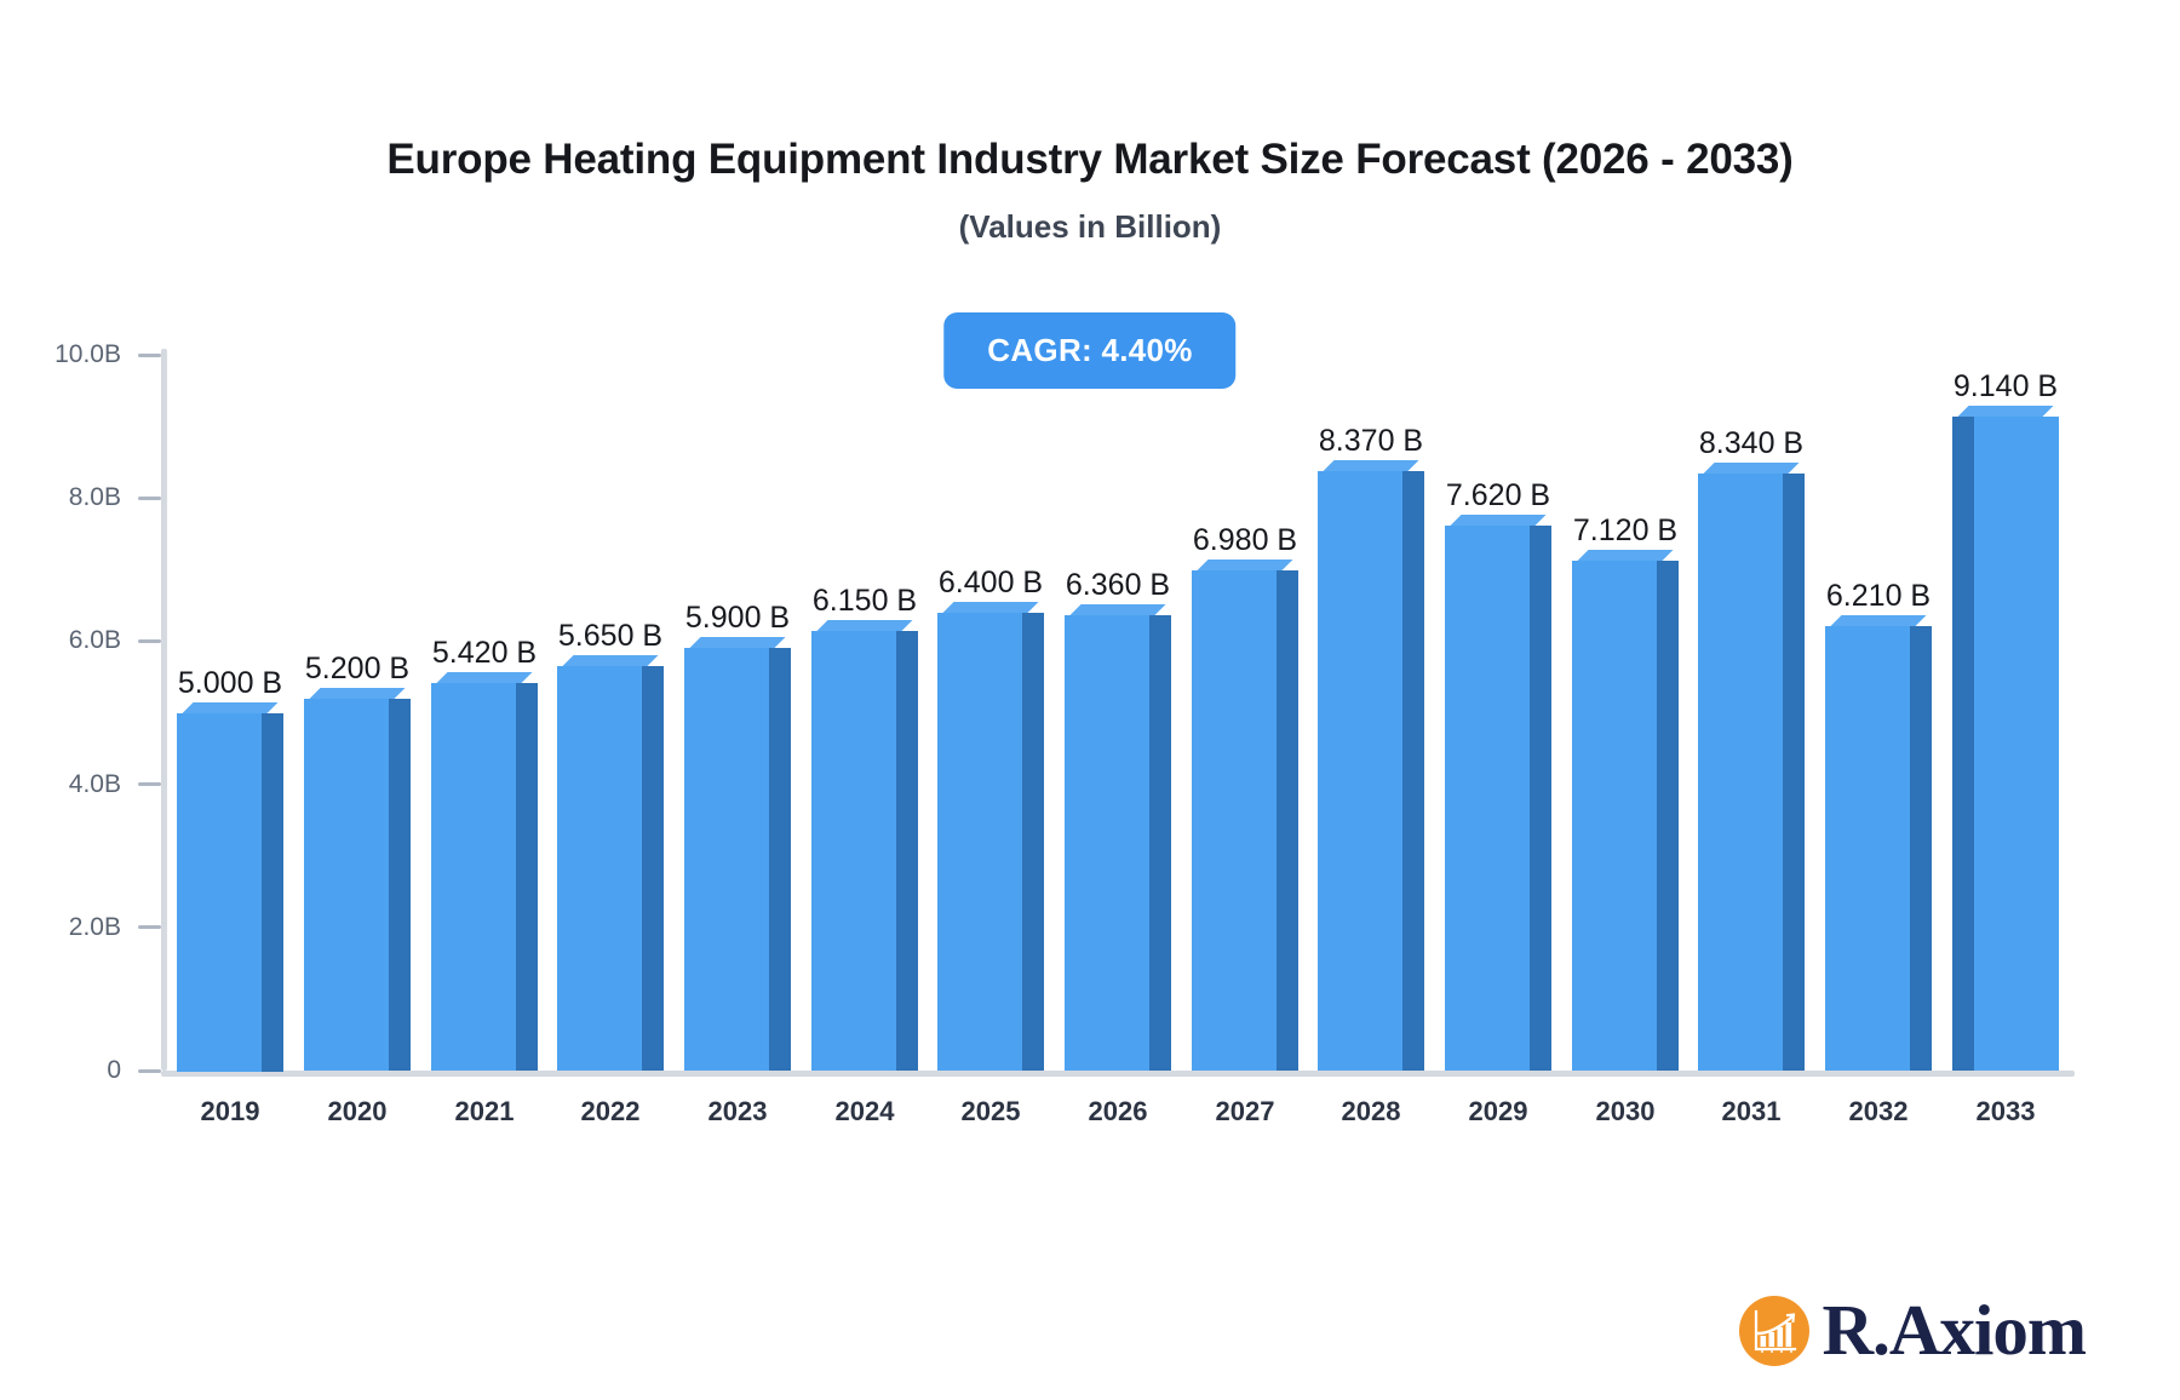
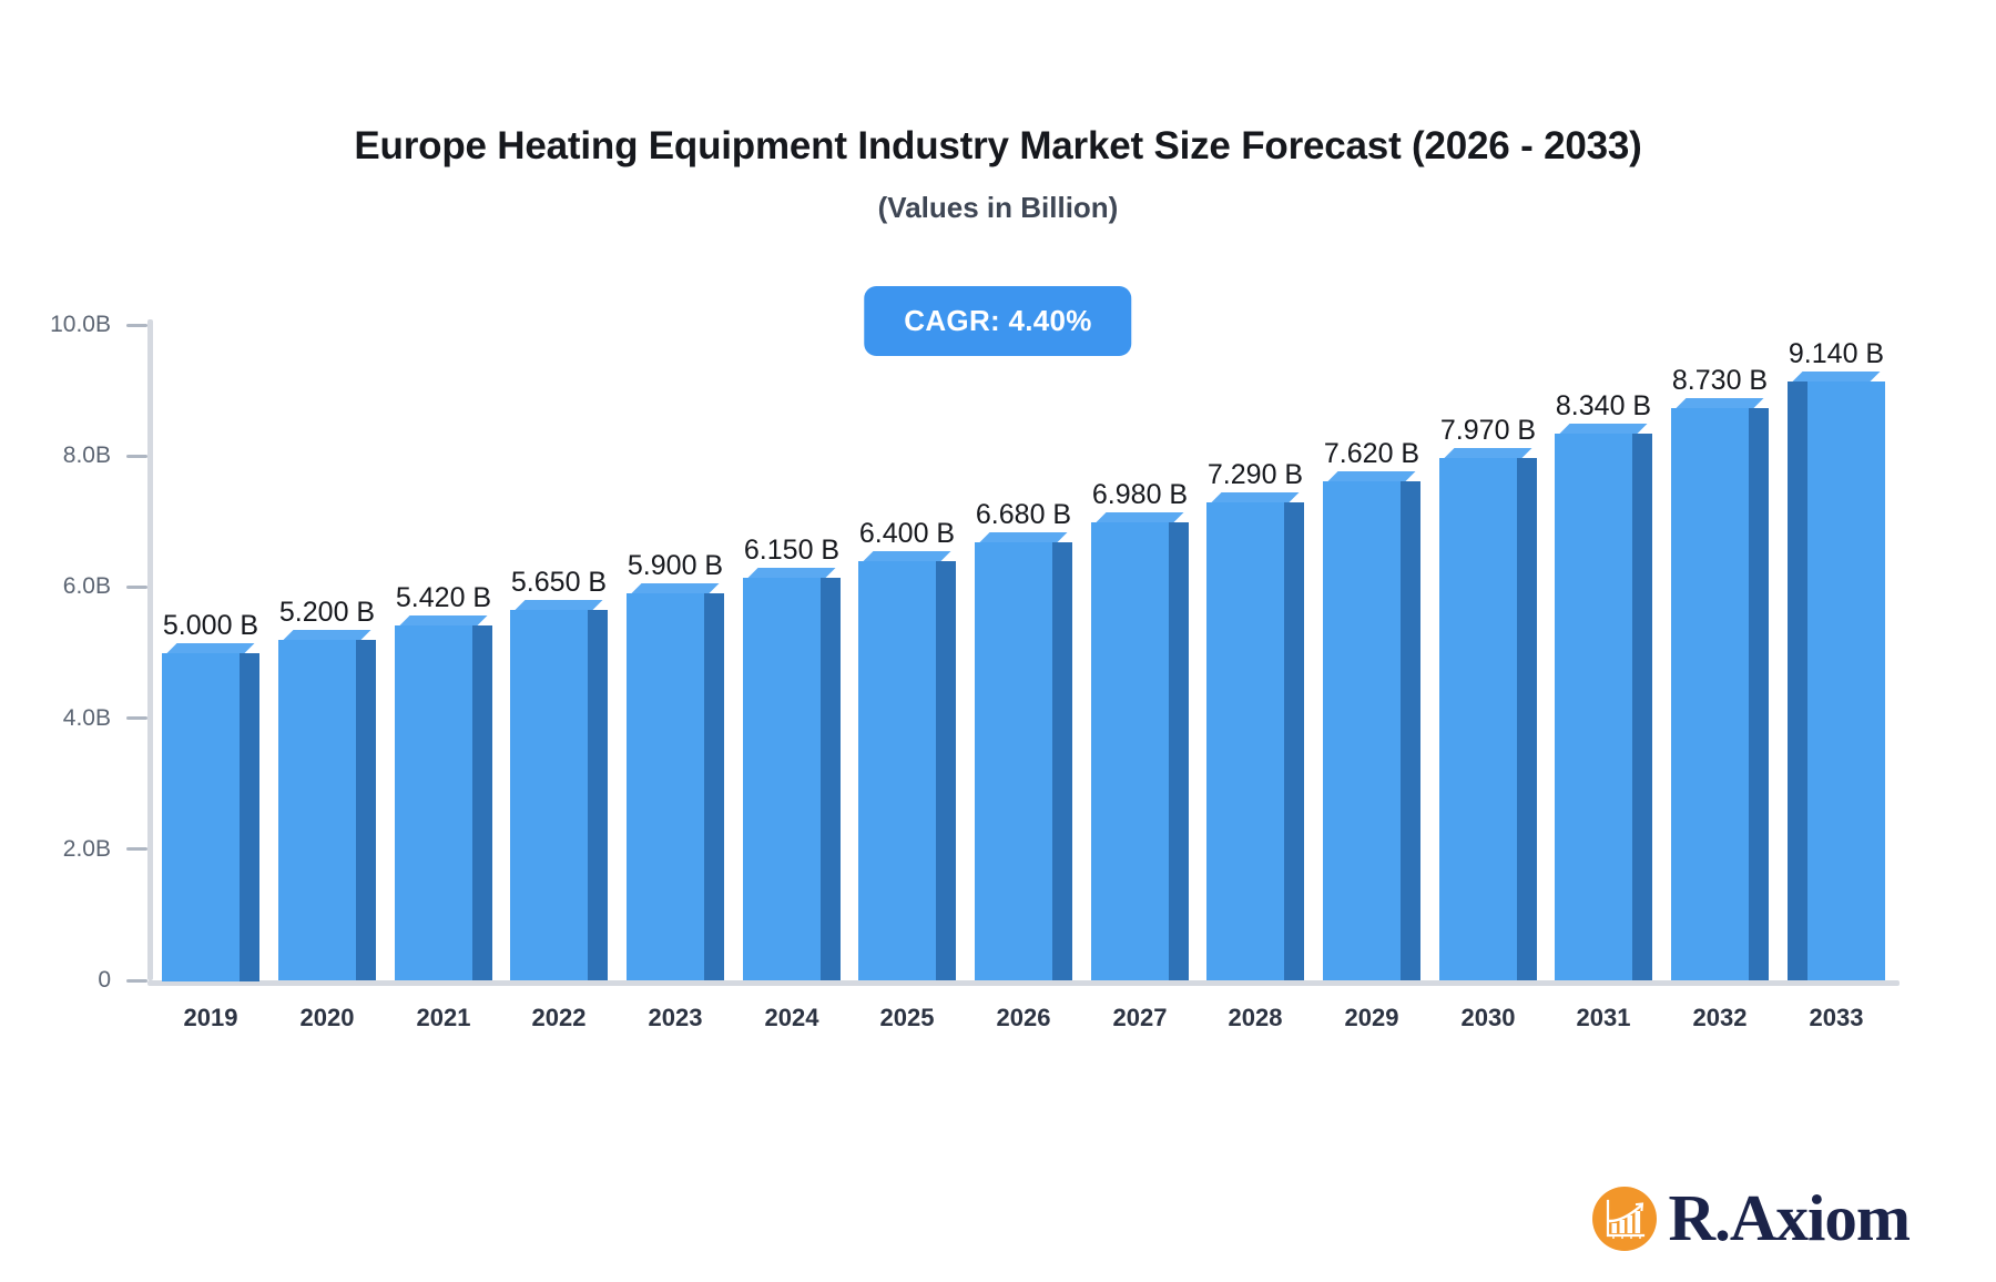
2026: 6.360 -> 6.680
2028: 8.370 -> 7.290
2030: 7.120 -> 7.970
2032: 6.210 -> 8.730
